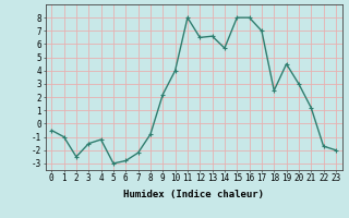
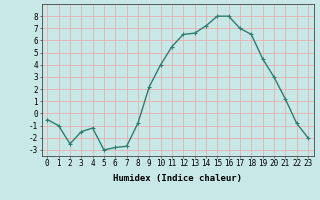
7: -2.2 -> -2.7
11: 8.0 -> 5.5
14: 5.7 -> 7.2
18: 2.5 -> 6.5
22: -1.7 -> -0.8
